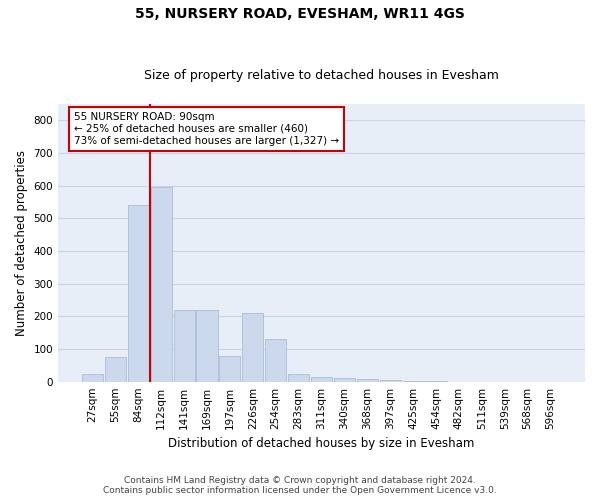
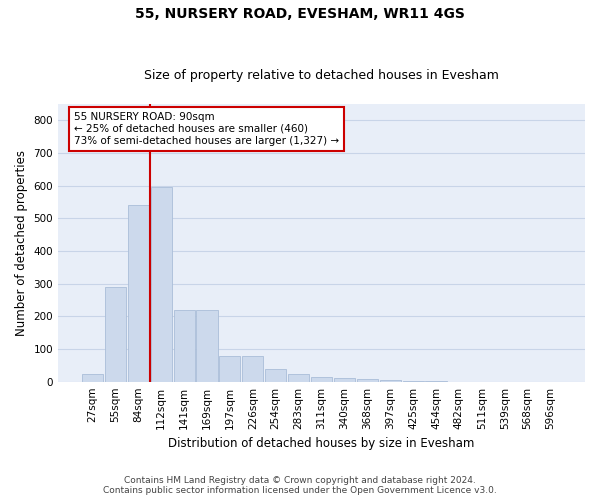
55sqm: 75 -> 290
226sqm: 210 -> 80
254sqm: 130 -> 38
